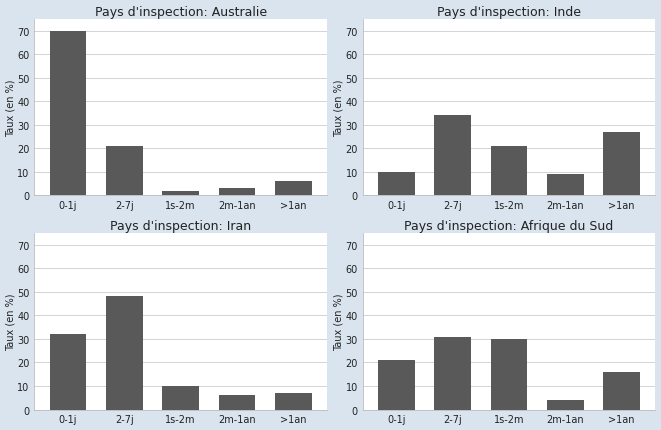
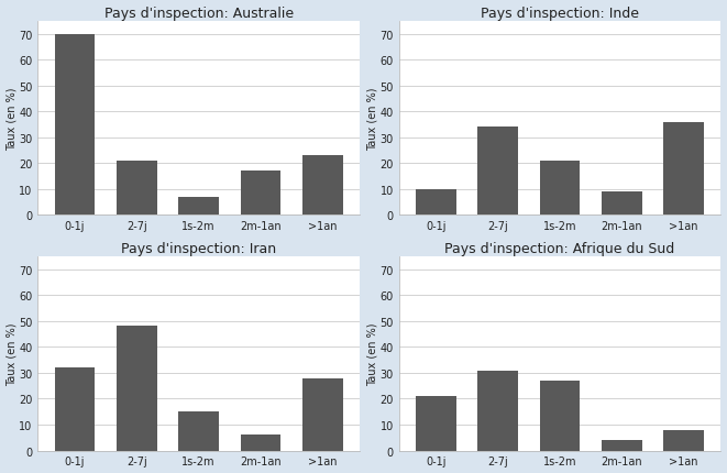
Pays d'inspection: Australie/1s-2m: 2 -> 7
Pays d'inspection: Australie/2m-1an: 3 -> 17
Pays d'inspection: Australie/>1an: 6 -> 23
Pays d'inspection: Inde/>1an: 27 -> 36
Pays d'inspection: Iran/1s-2m: 10 -> 15
Pays d'inspection: Iran/>1an: 7 -> 28
Pays d'inspection: Afrique du Sud/1s-2m: 30 -> 27
Pays d'inspection: Afrique du Sud/>1an: 16 -> 8
